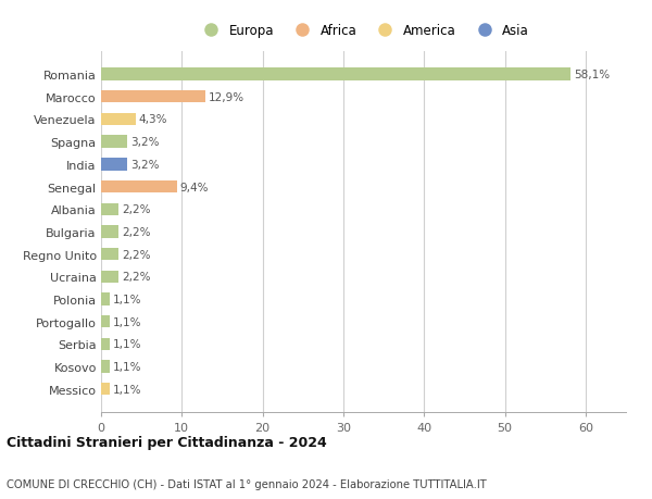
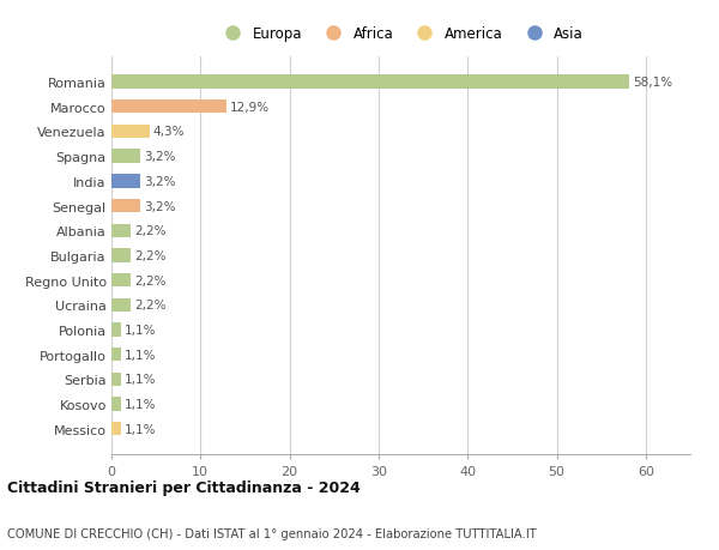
Senegal: 9,4% -> 3,2%
